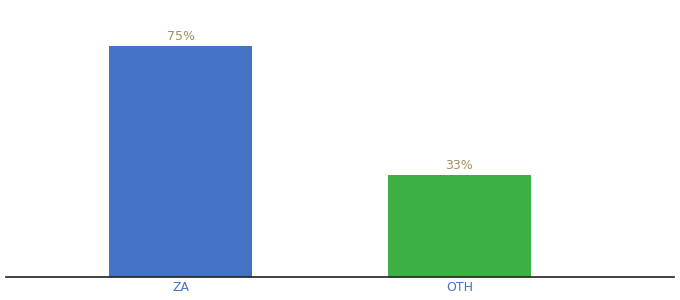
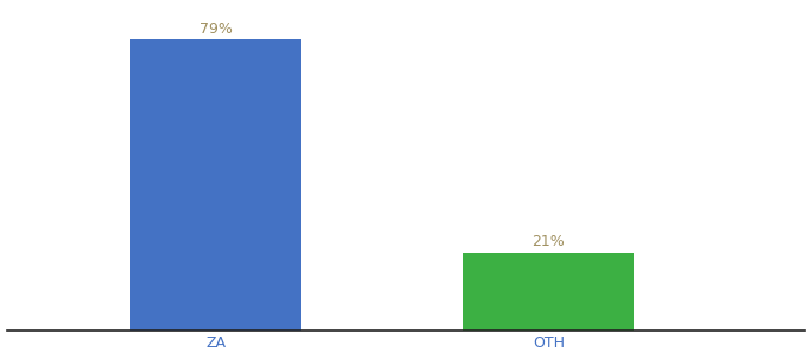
ZA: 75% -> 79%
OTH: 33% -> 21%
